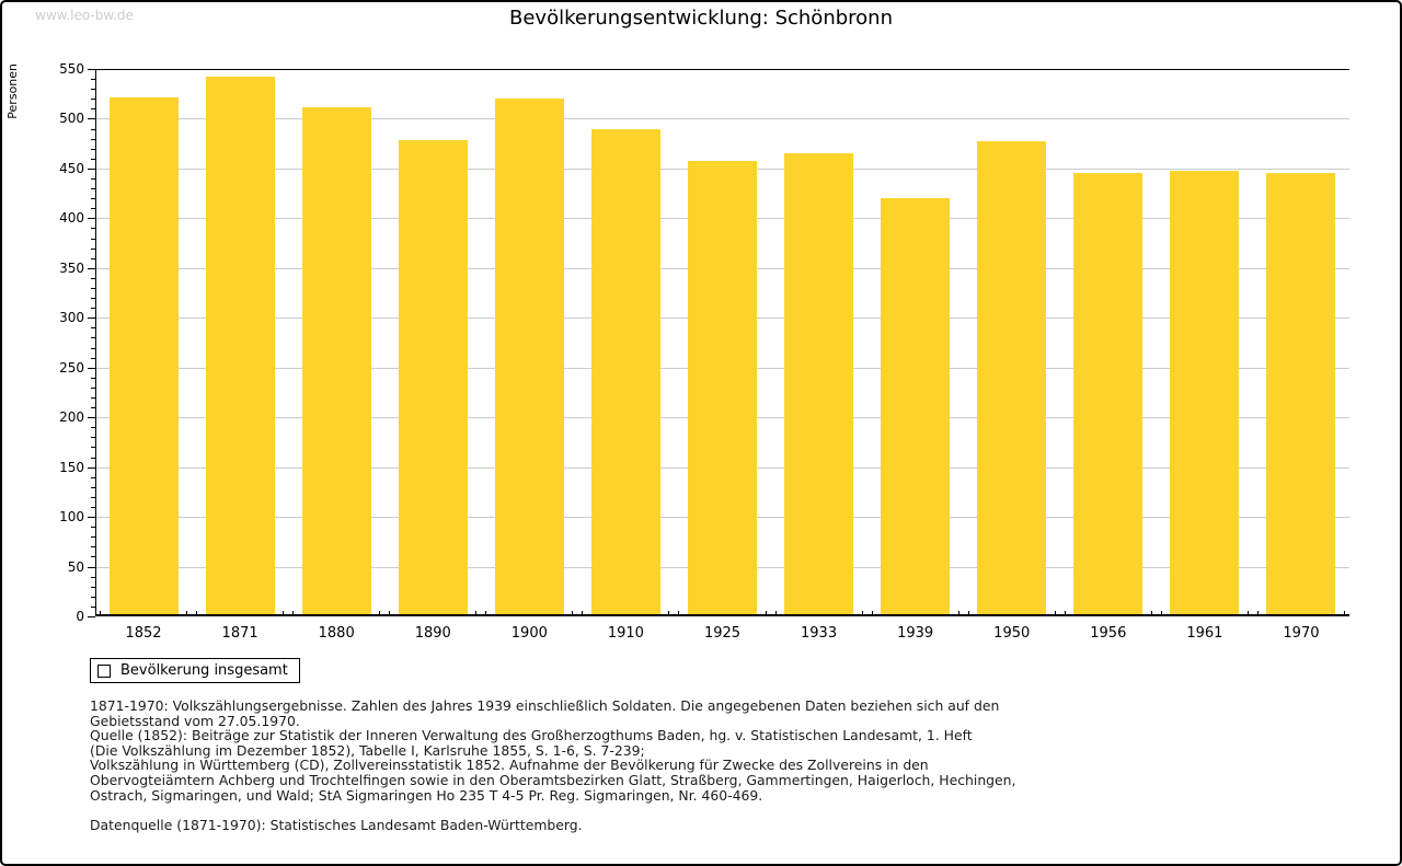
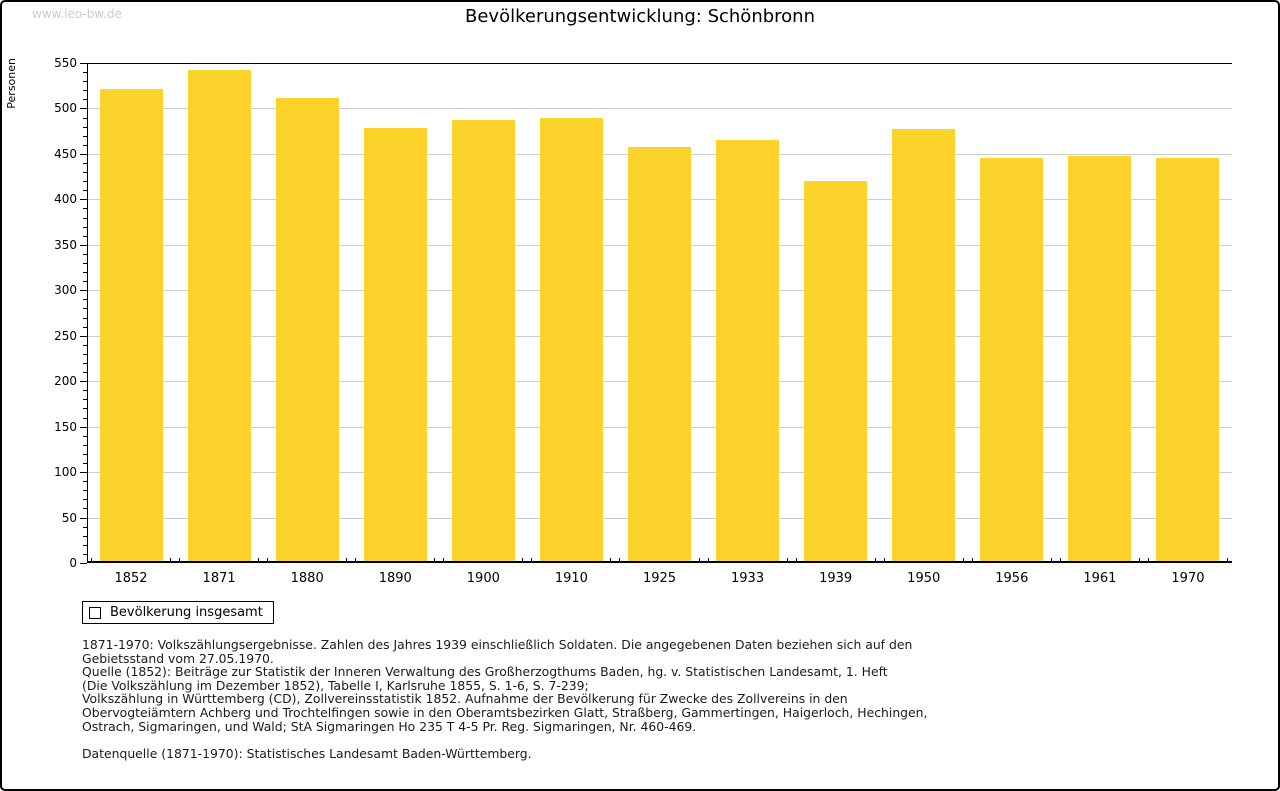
1900: 520 -> 490
